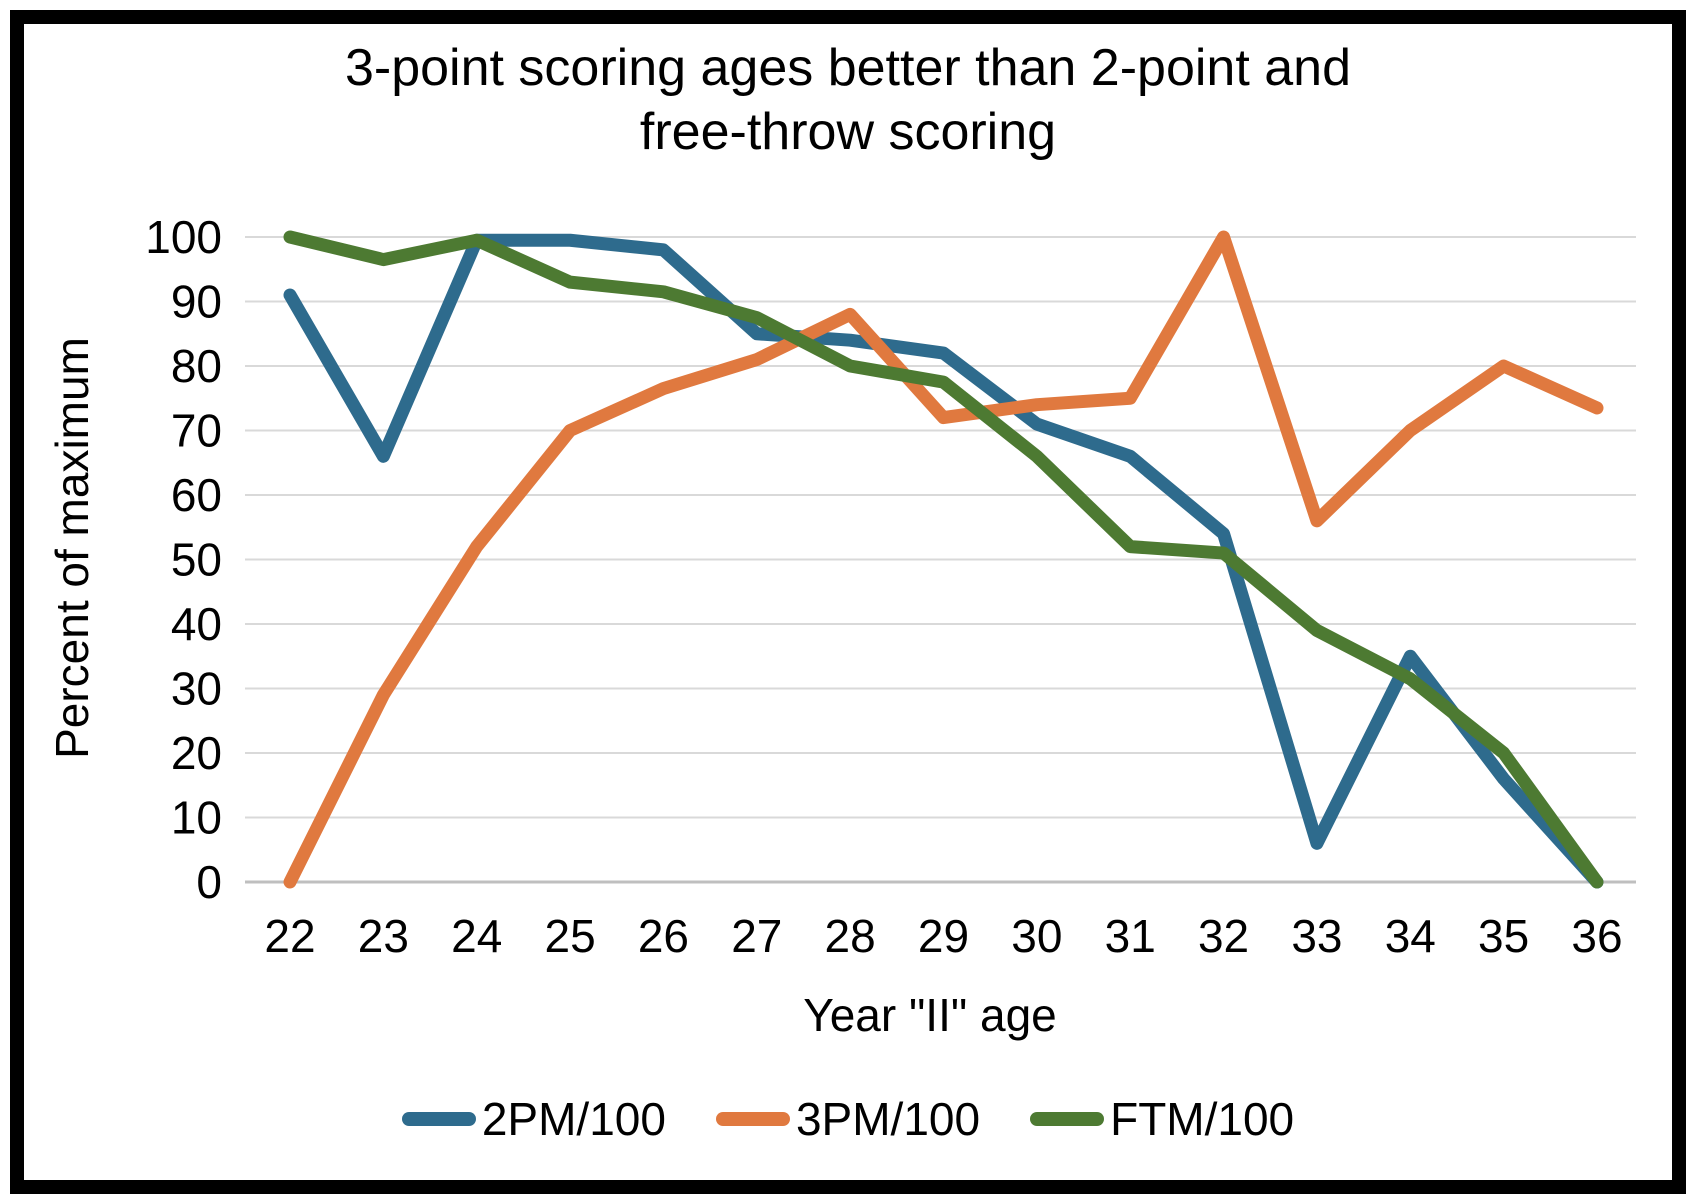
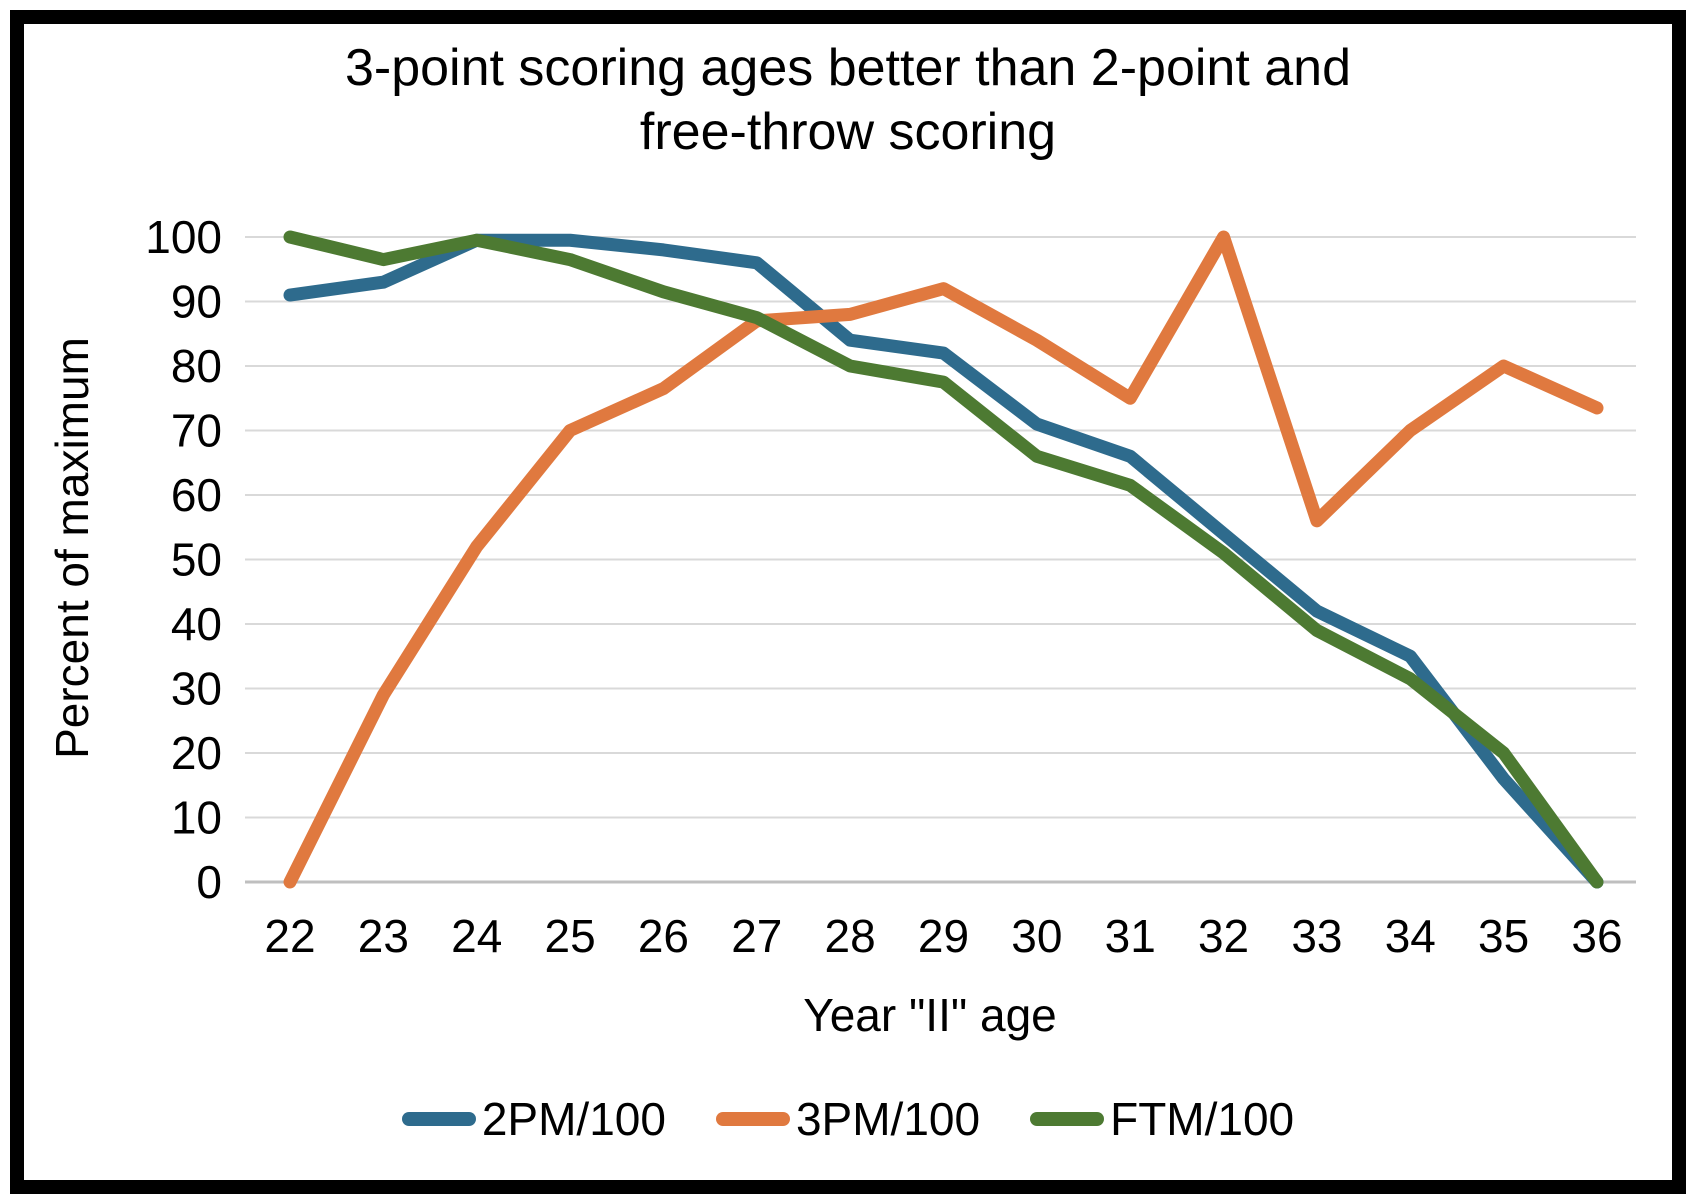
2PM/100/23: 66 -> 93
FTM/100/25: 93 -> 96
2PM/100/27: 85 -> 96
3PM/100/27: 81 -> 87
3PM/100/29: 72 -> 92
3PM/100/30: 74 -> 84
FTM/100/31: 52 -> 62
2PM/100/33: 6 -> 42
